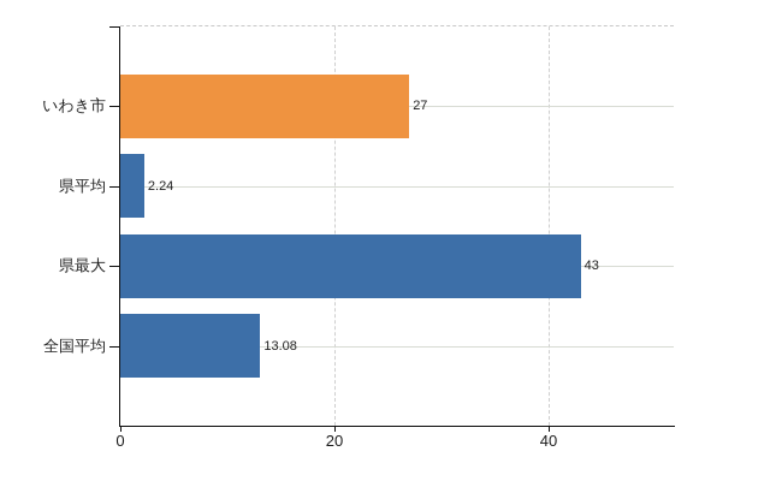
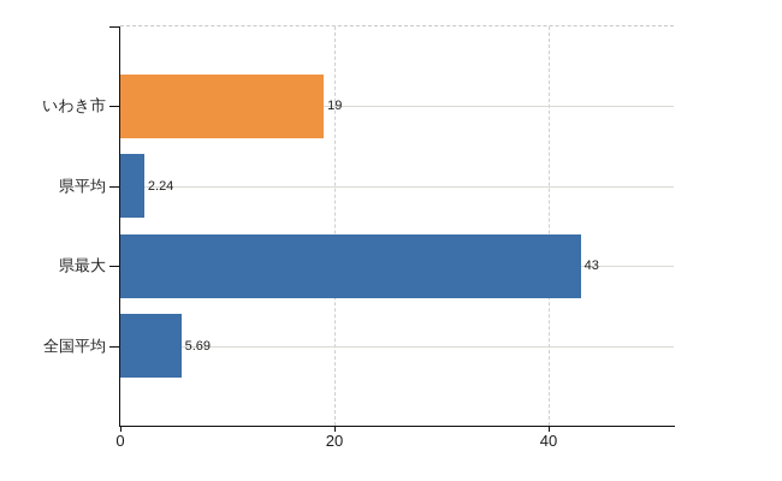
いわき市: 27 -> 19
全国平均: 13.08 -> 5.69
